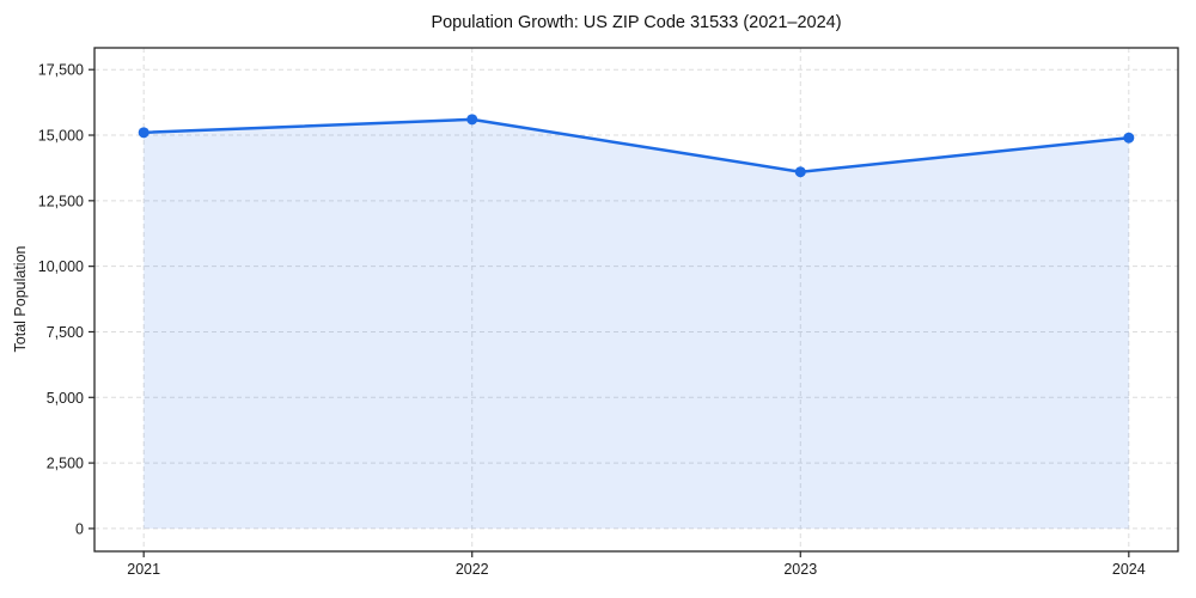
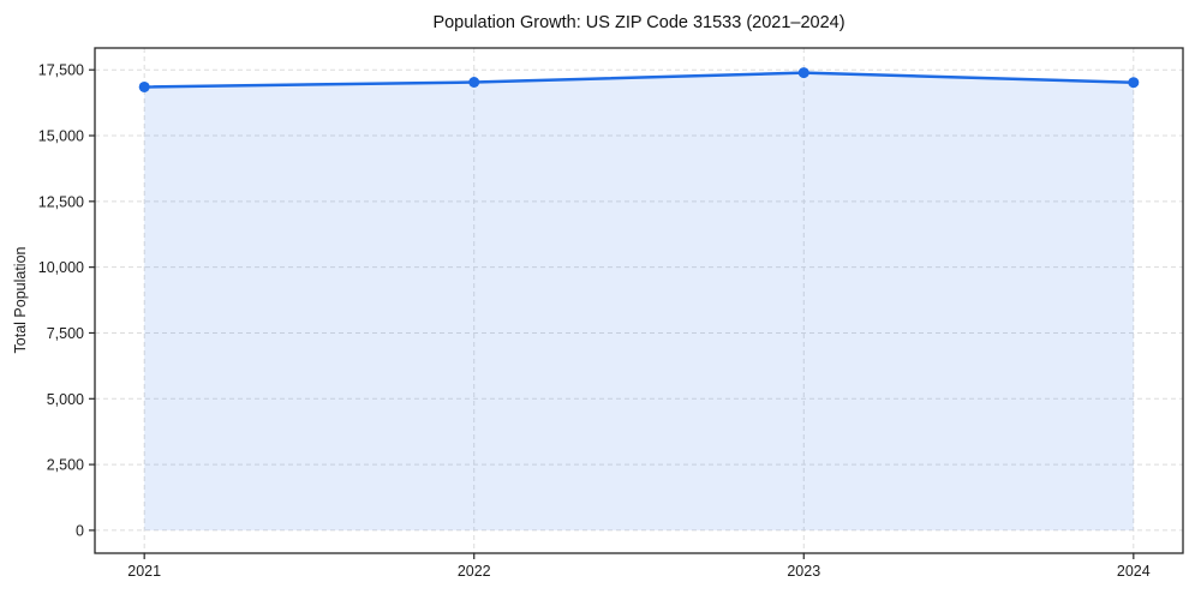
2021: 15100 -> 16800
2022: 15600 -> 17000
2023: 13600 -> 17400
2024: 14900 -> 17000
